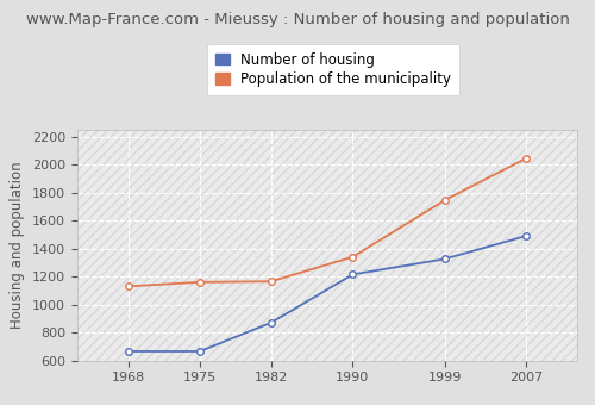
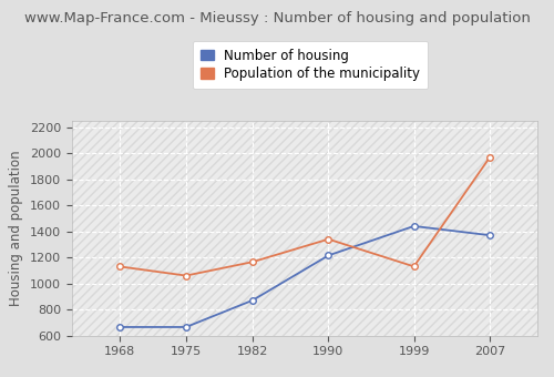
Population of the municipality/1975: 1160 -> 1060
Number of housing/1999: 1320 -> 1440
Population of the municipality/1999: 1740 -> 1130
Number of housing/2007: 1490 -> 1370
Population of the municipality/2007: 2040 -> 1970
